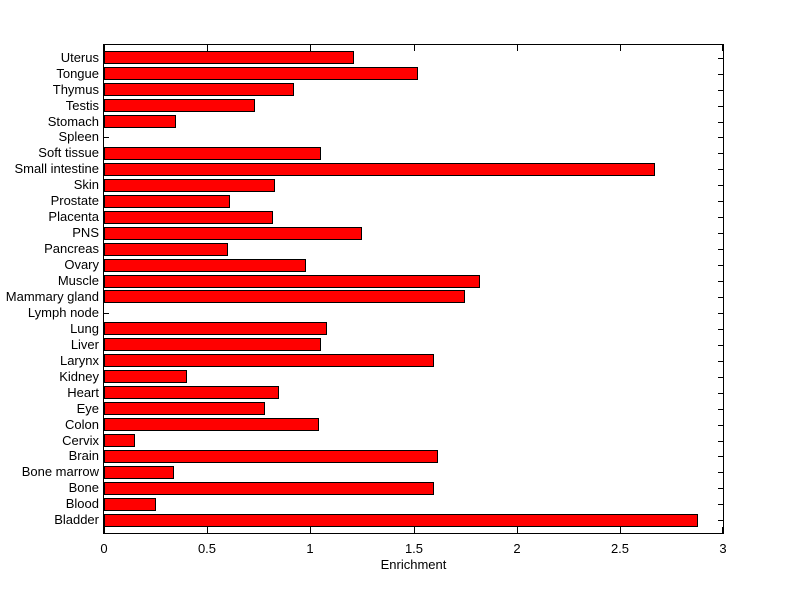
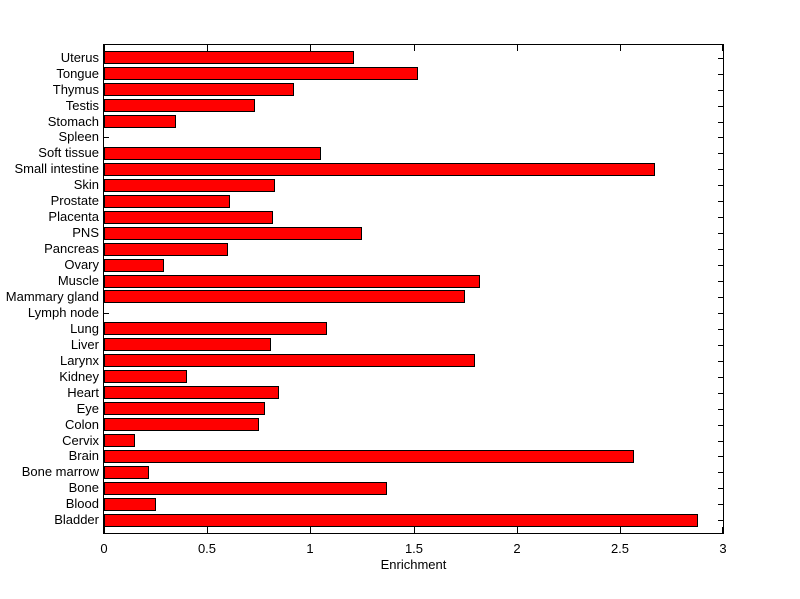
Ovary: 0.98 -> 0.29
Liver: 1.05 -> 0.81
Larynx: 1.60 -> 1.80
Colon: 1.04 -> 0.75
Brain: 1.62 -> 2.57
Bone marrow: 0.34 -> 0.22
Bone: 1.60 -> 1.37
